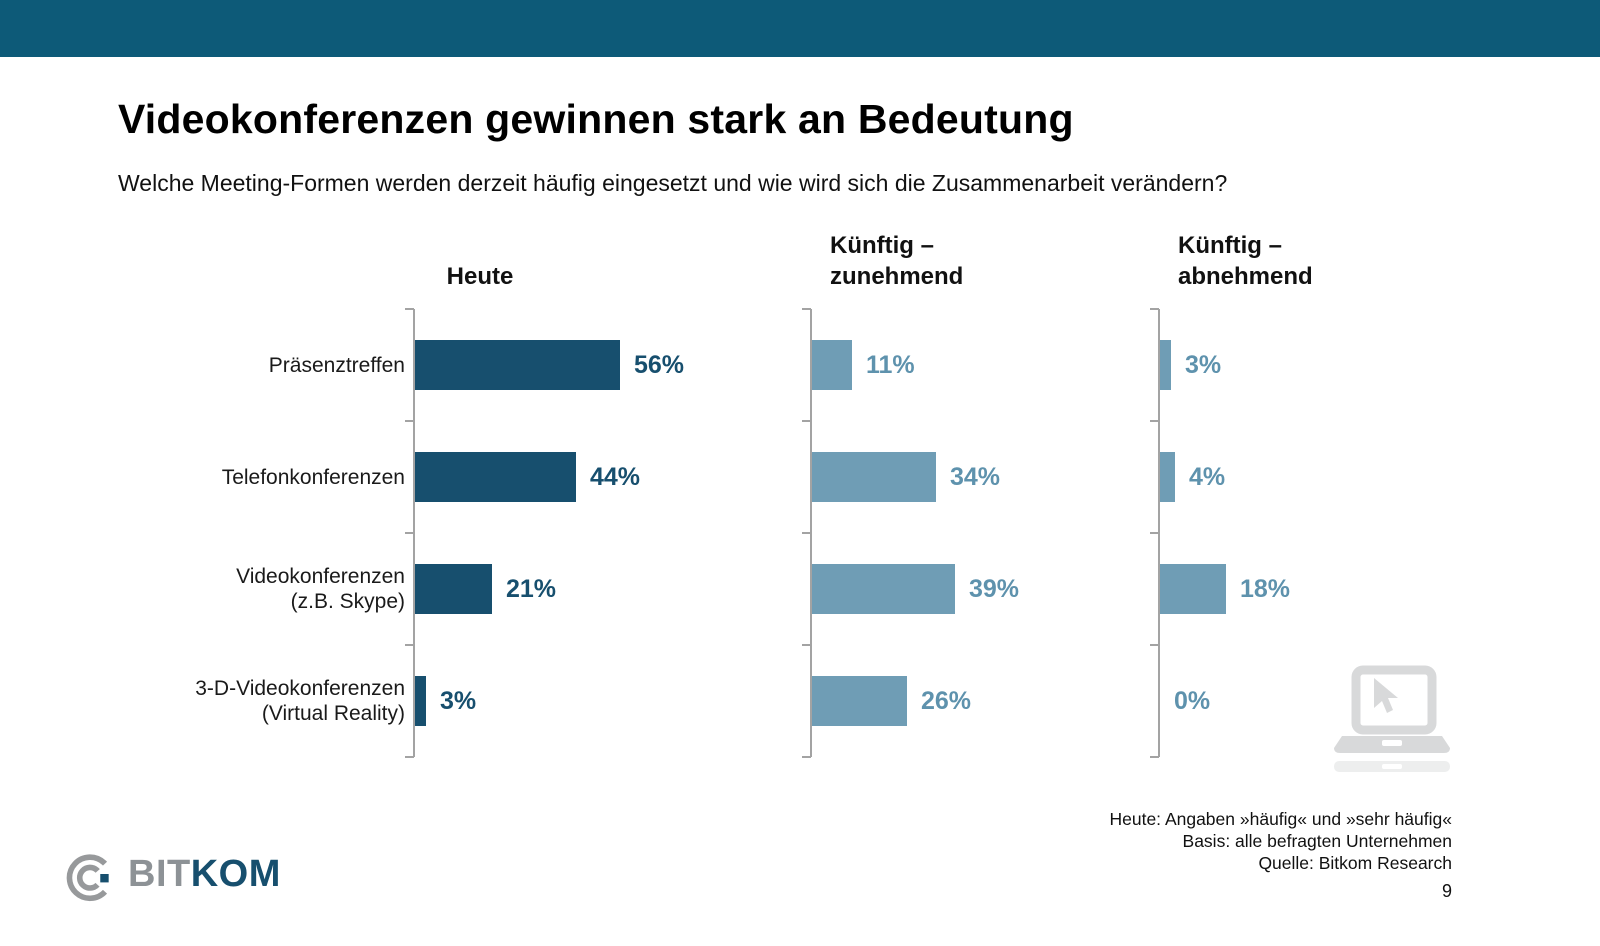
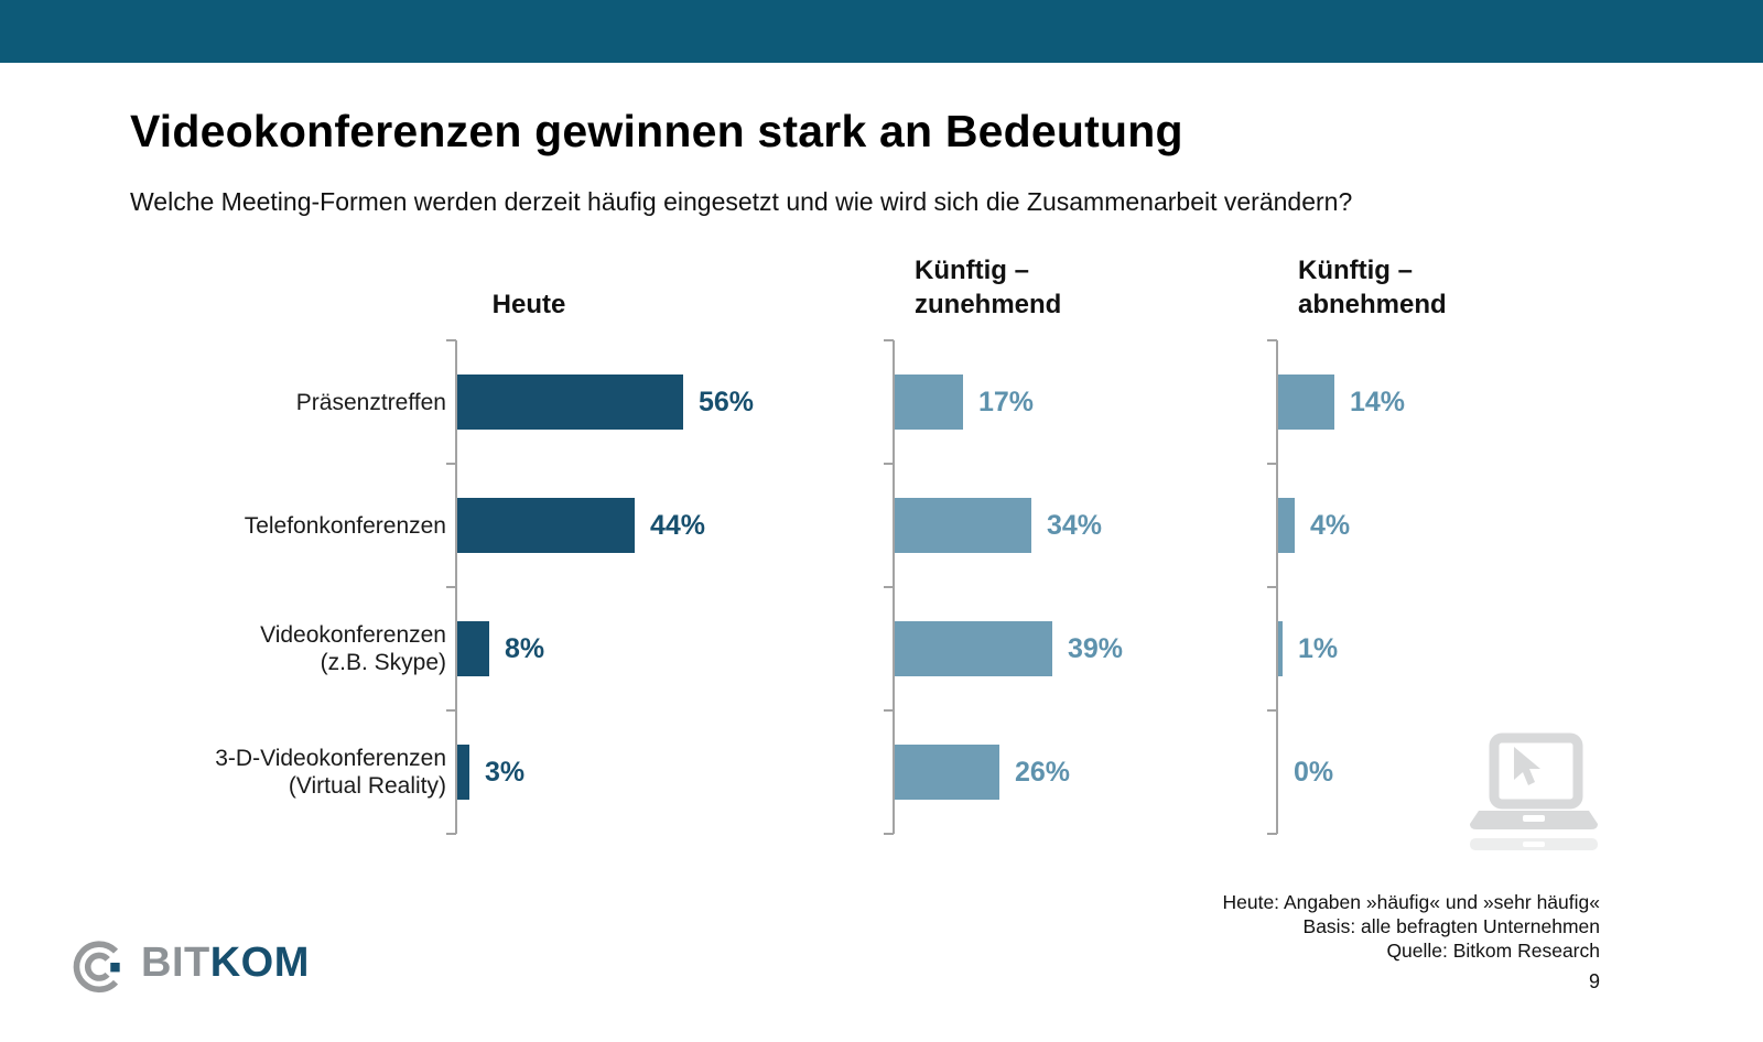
Künftig – zunehmend/Präsenztreffen: 11% -> 17%
Künftig – abnehmend/Präsenztreffen: 3% -> 14%
Heute/Videokonferenzen (z.B. Skype): 21% -> 8%
Künftig – abnehmend/Videokonferenzen (z.B. Skype): 18% -> 1%
